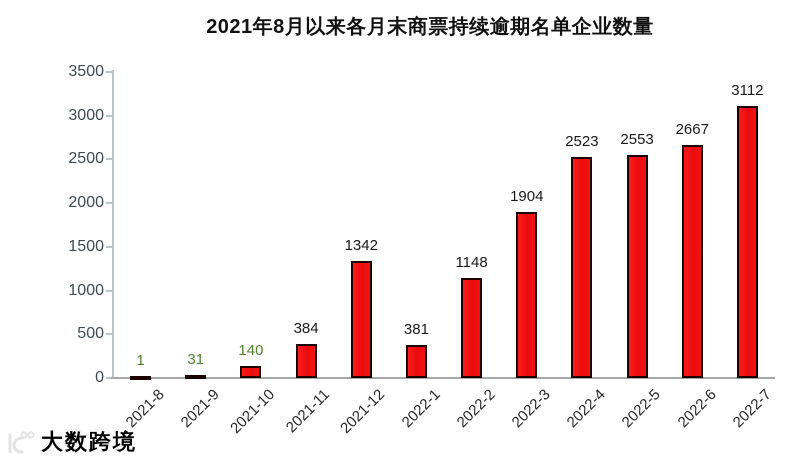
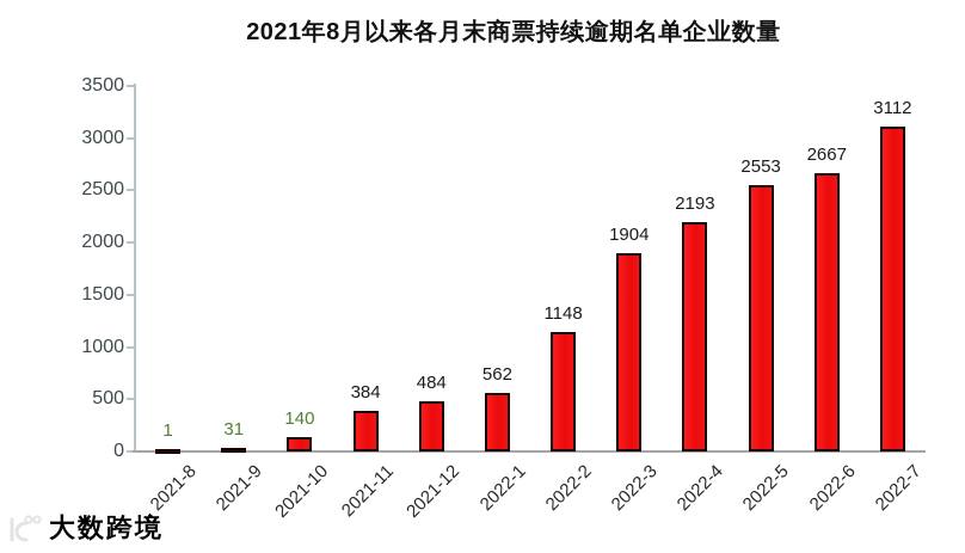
2021-12: 1342 -> 484
2022-1: 381 -> 562
2022-4: 2523 -> 2193
